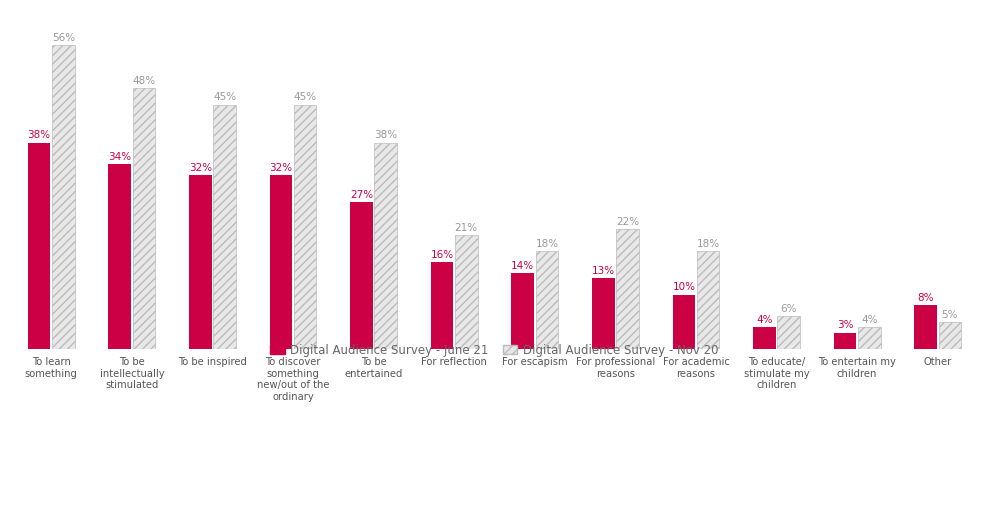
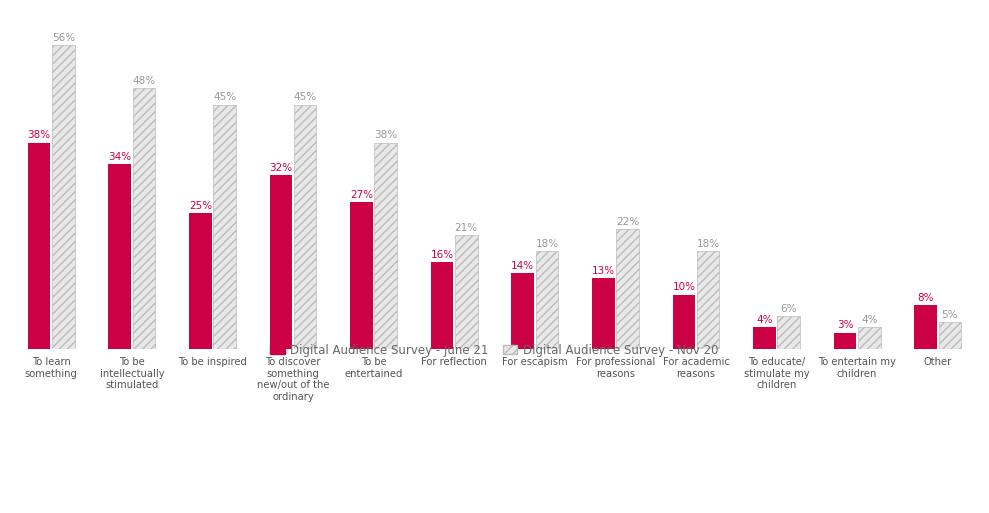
Digital Audience Survey - June 21/To be inspired: 32% -> 25%
